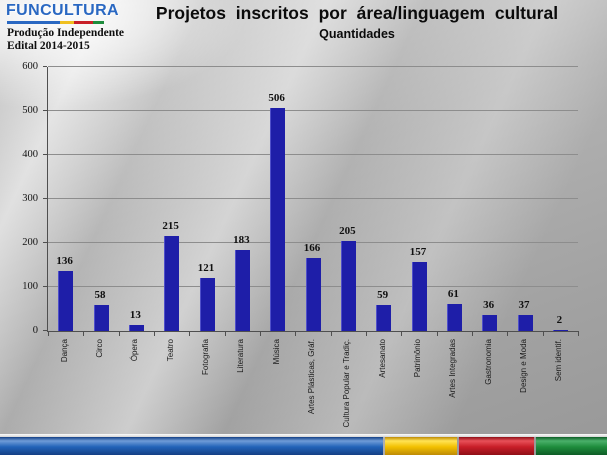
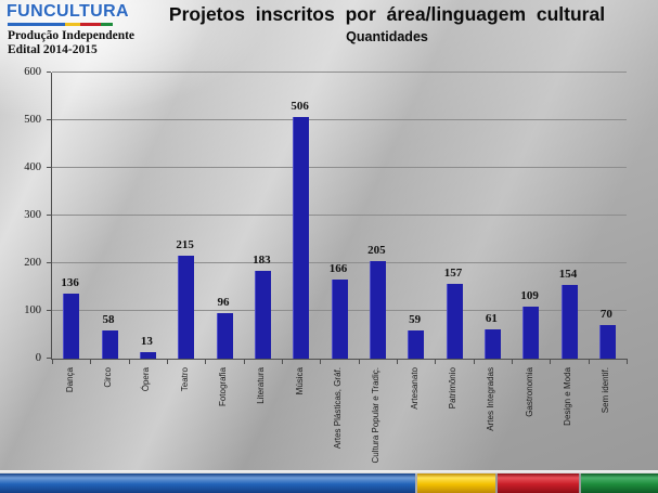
Fotografia: 121 -> 96
Gastronomia: 36 -> 109
Design e Moda: 37 -> 154
Sem identif.: 2 -> 70
